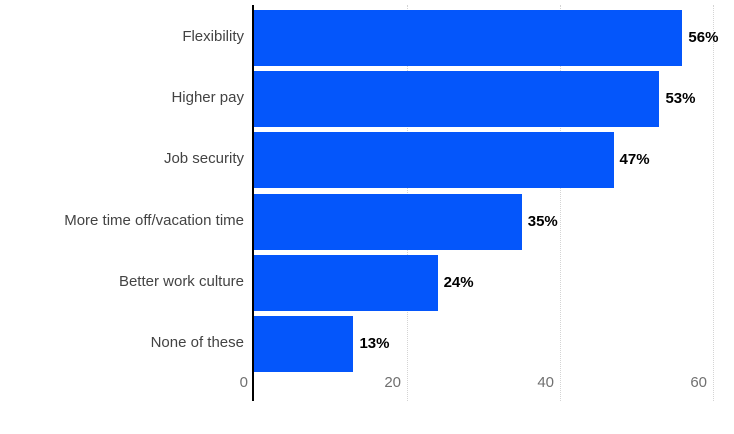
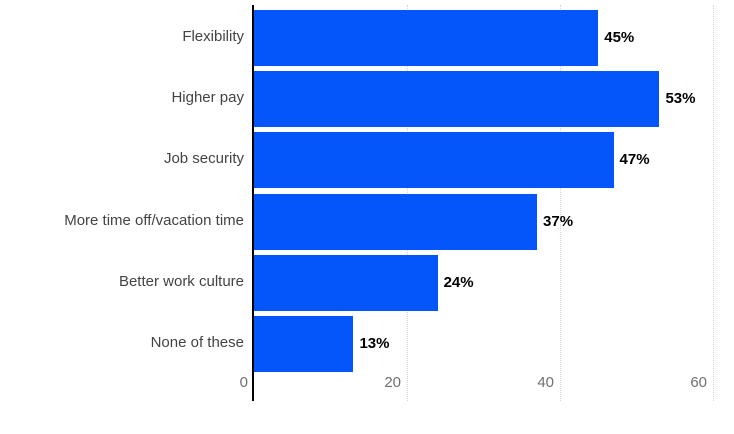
Flexibility: 56% -> 45%
More time off/vacation time: 35% -> 37%
